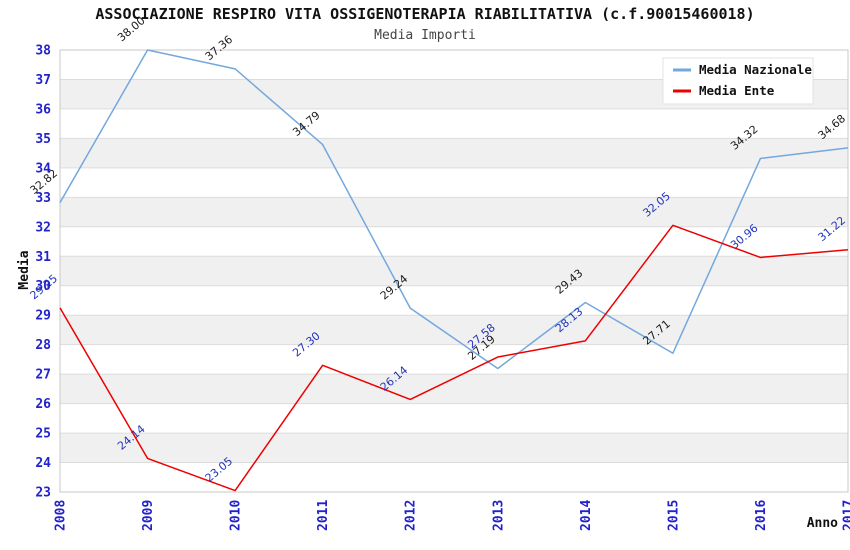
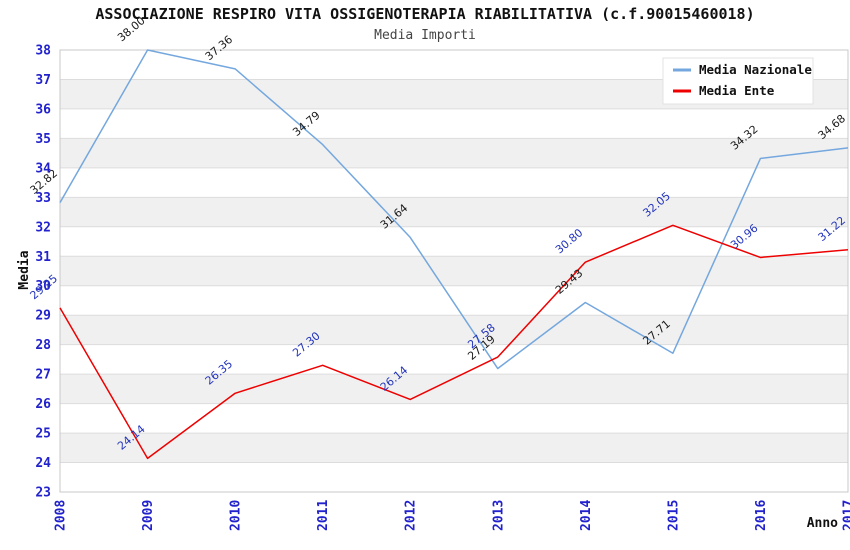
Media Ente/2010: 23.05 -> 26.35
Media Nazionale/2012: 29.24 -> 31.64
Media Ente/2014: 28.13 -> 30.80
